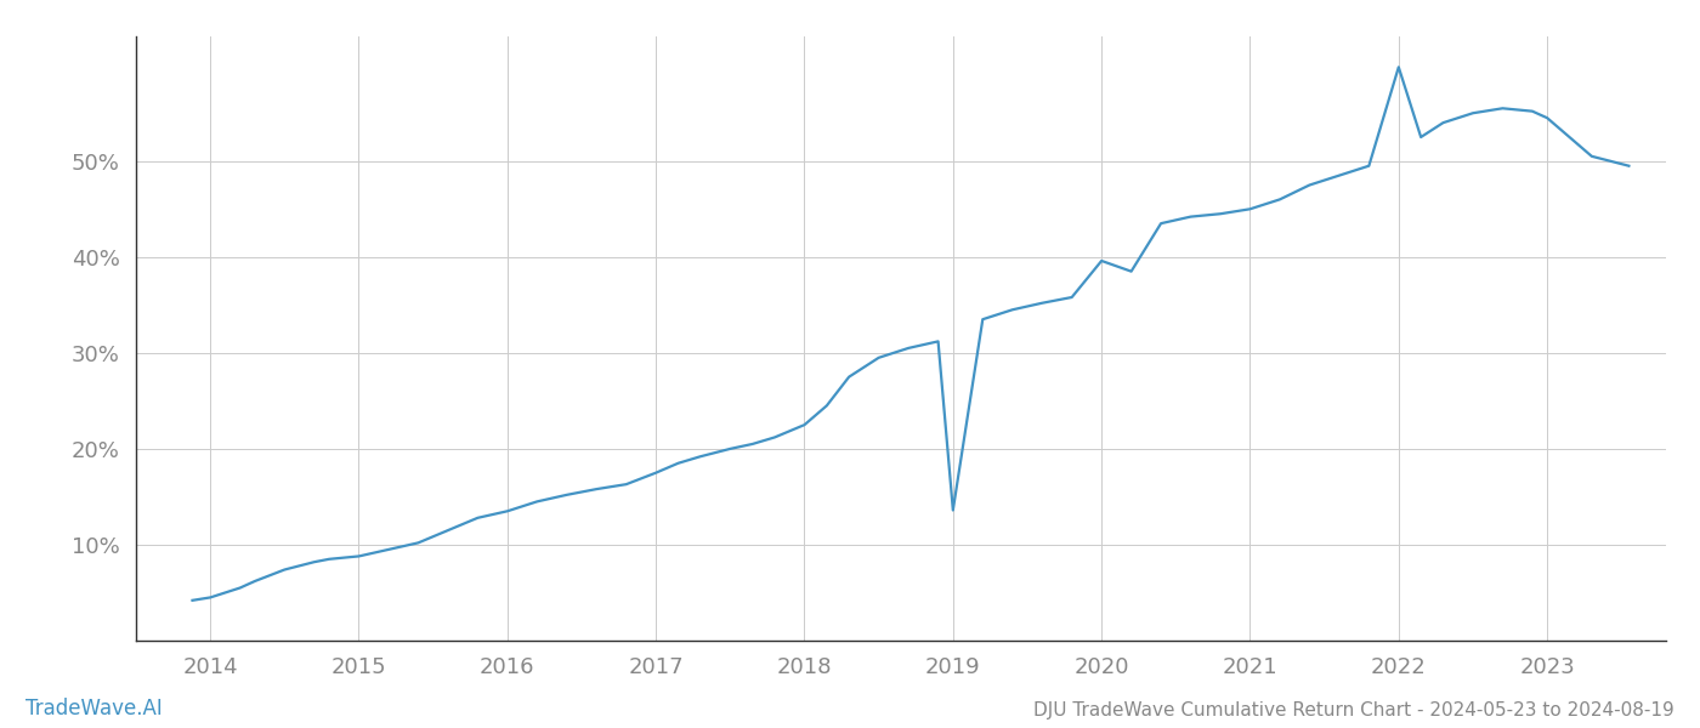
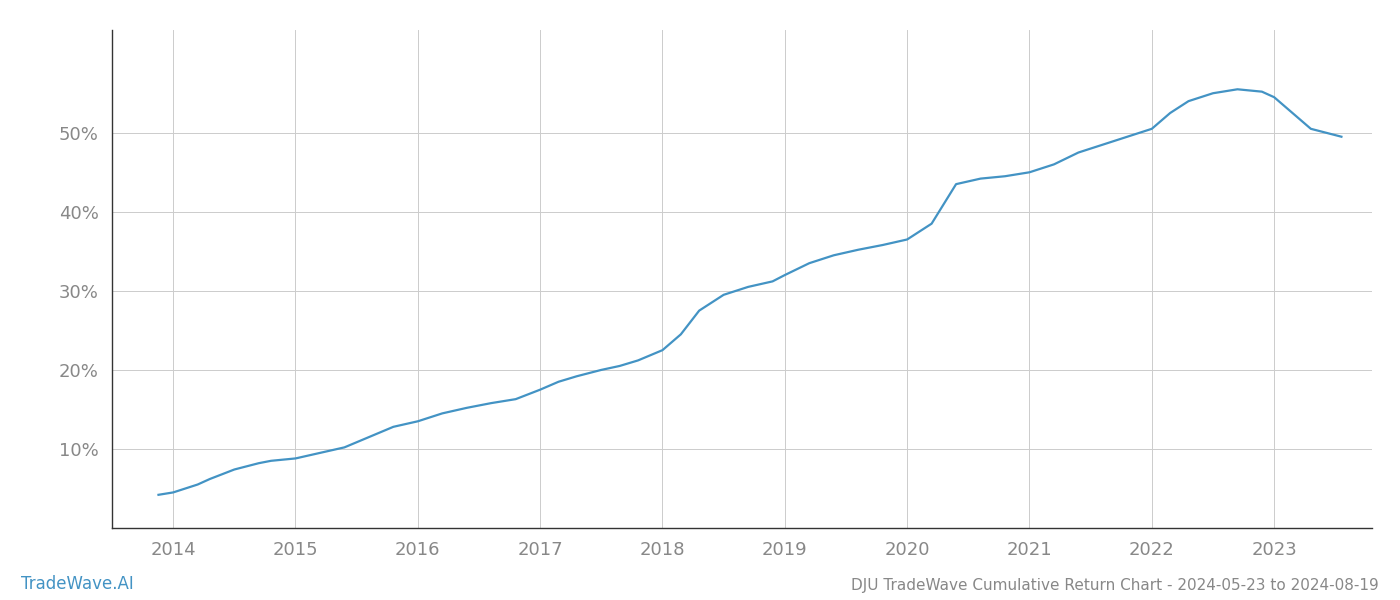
2019: 13.6% -> 32.0%
2020: 39.6% -> 36.5%
2022: 59.8% -> 50.5%
